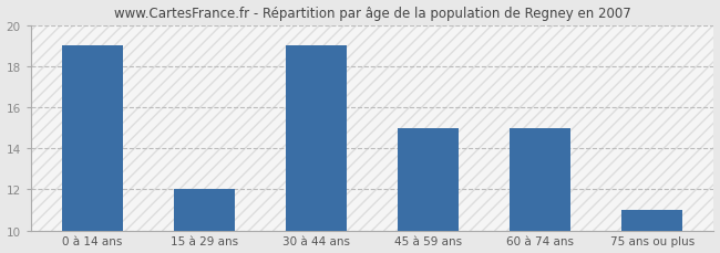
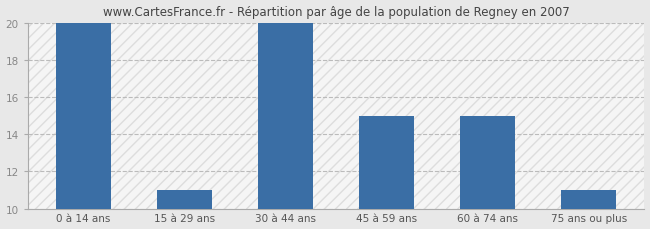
0 à 14 ans: 19 -> 20
15 à 29 ans: 12 -> 11
30 à 44 ans: 19 -> 20
